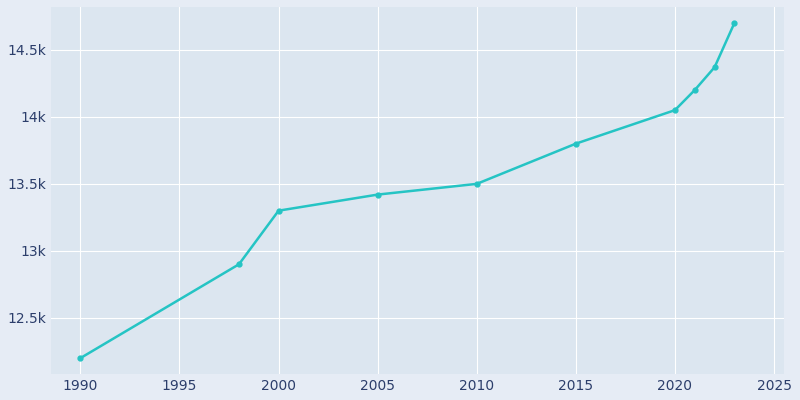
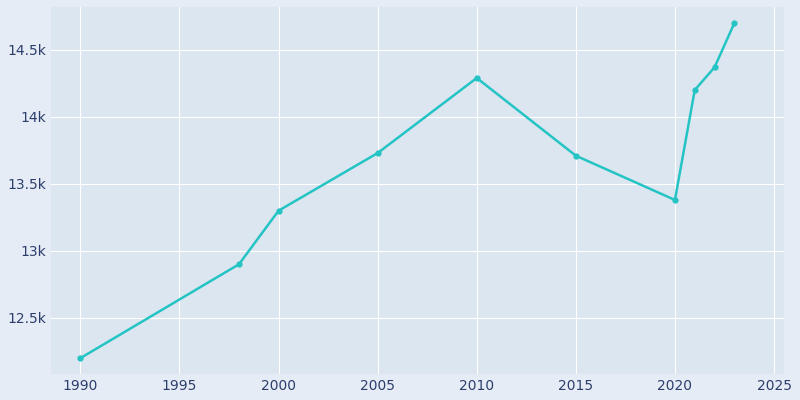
2005: 13.42k -> 13.73k
2010: 13.50k -> 14.29k
2015: 13.80k -> 13.71k
2020: 14.05k -> 13.38k
